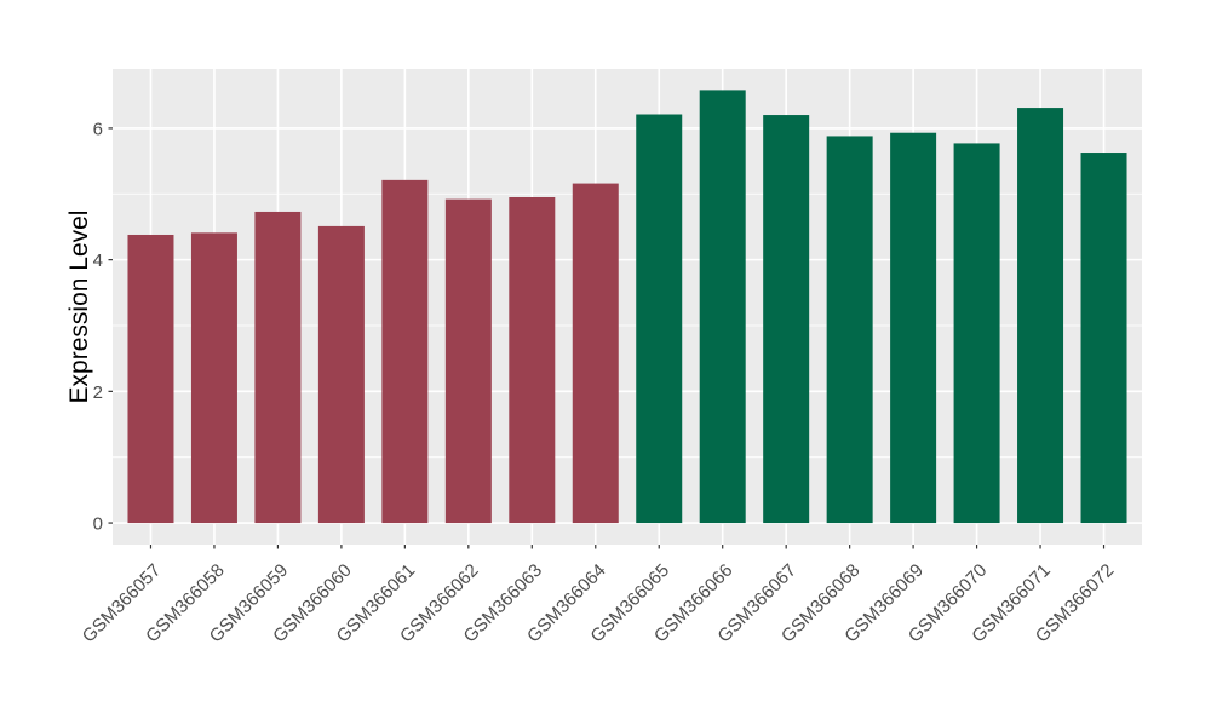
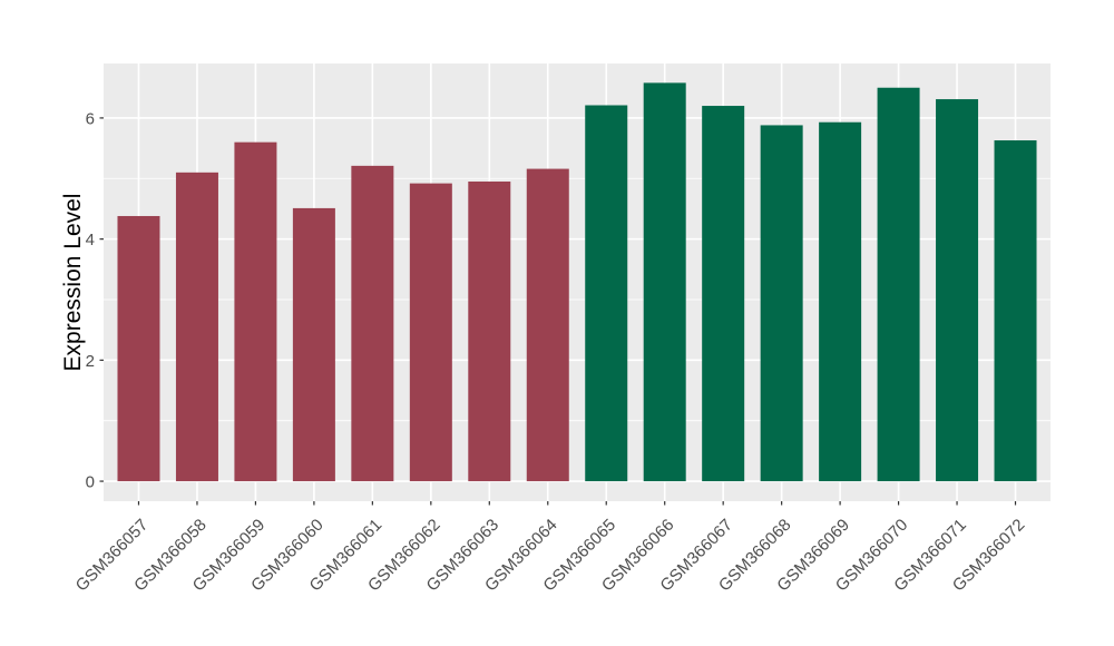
GSM366058: 4.4 -> 5.1
GSM366059: 4.7 -> 5.6
GSM366070: 5.8 -> 6.5
